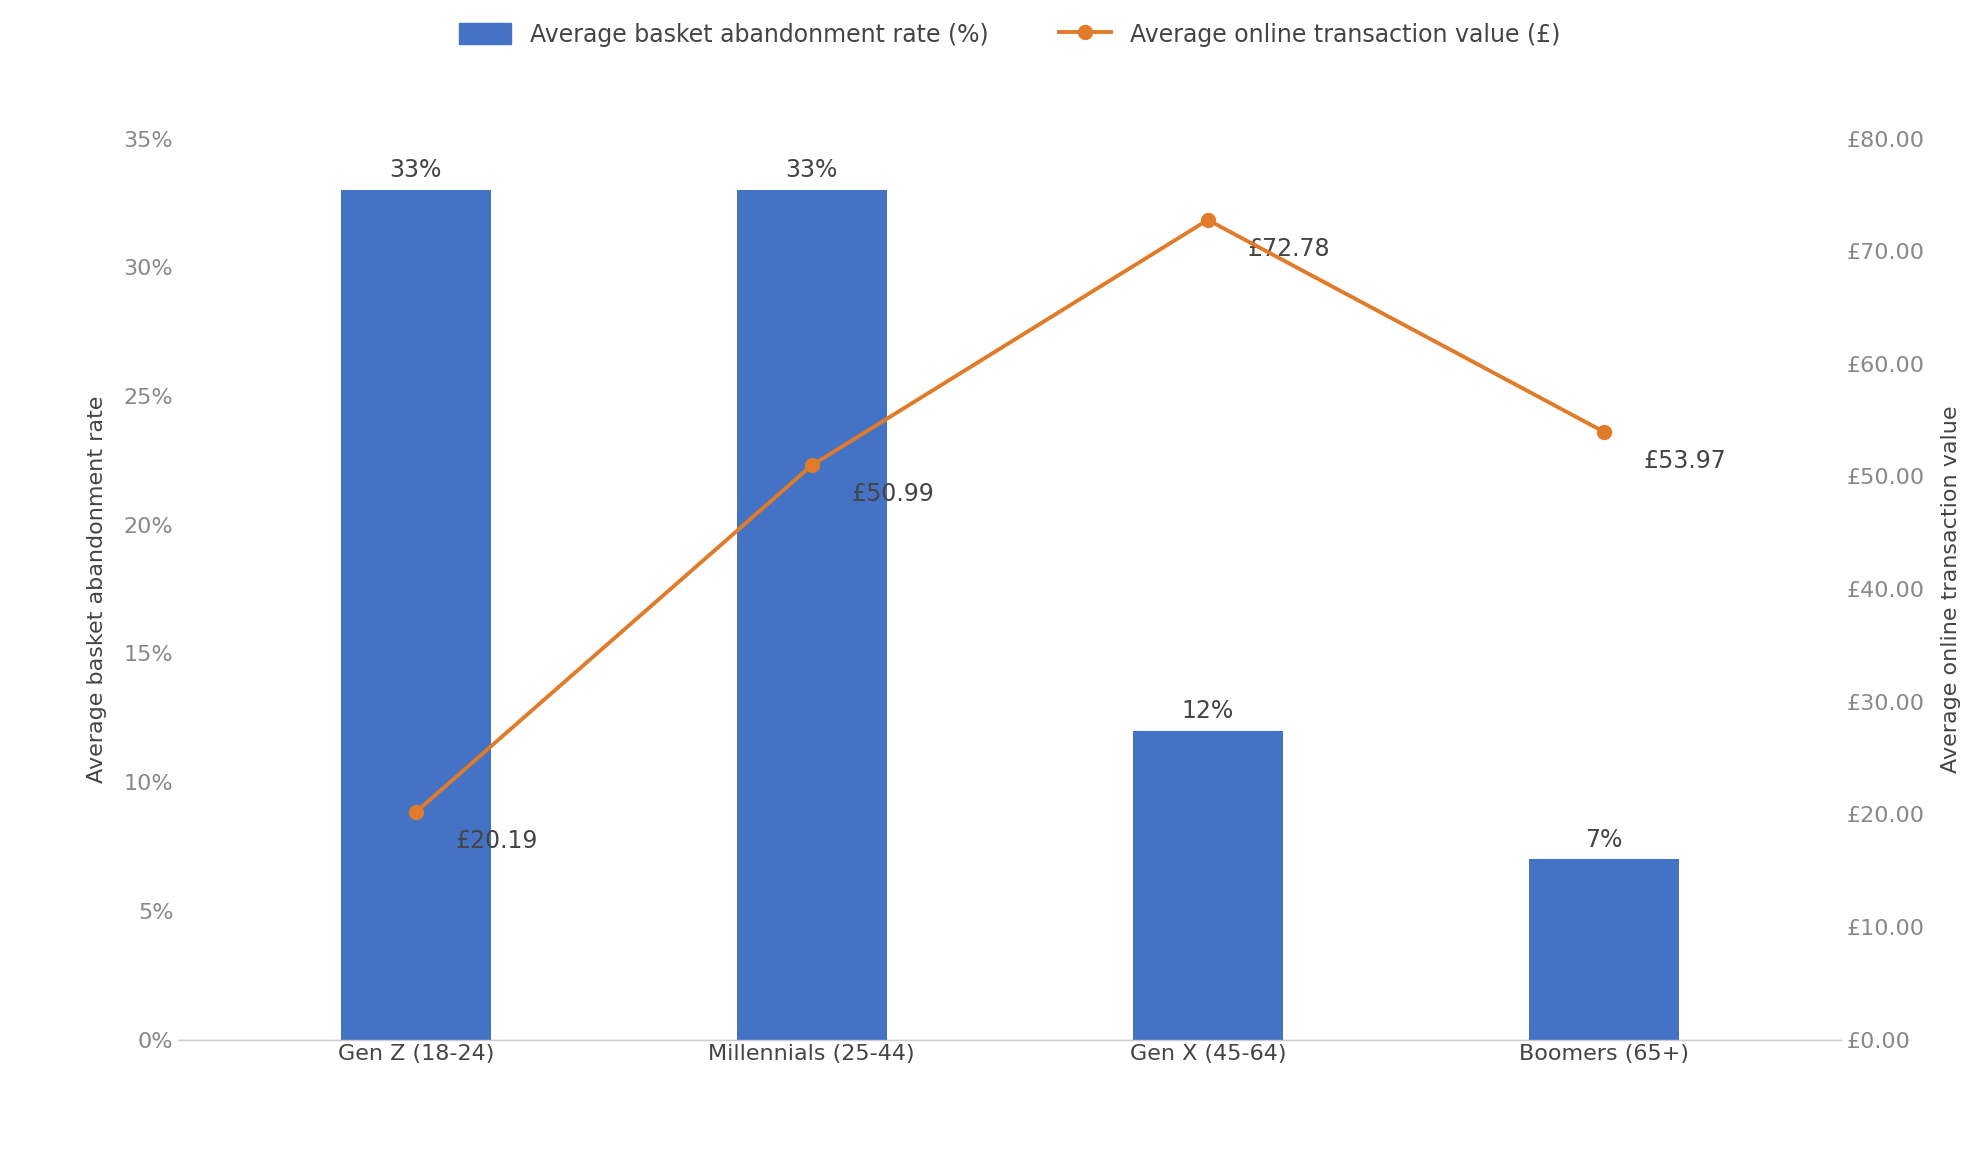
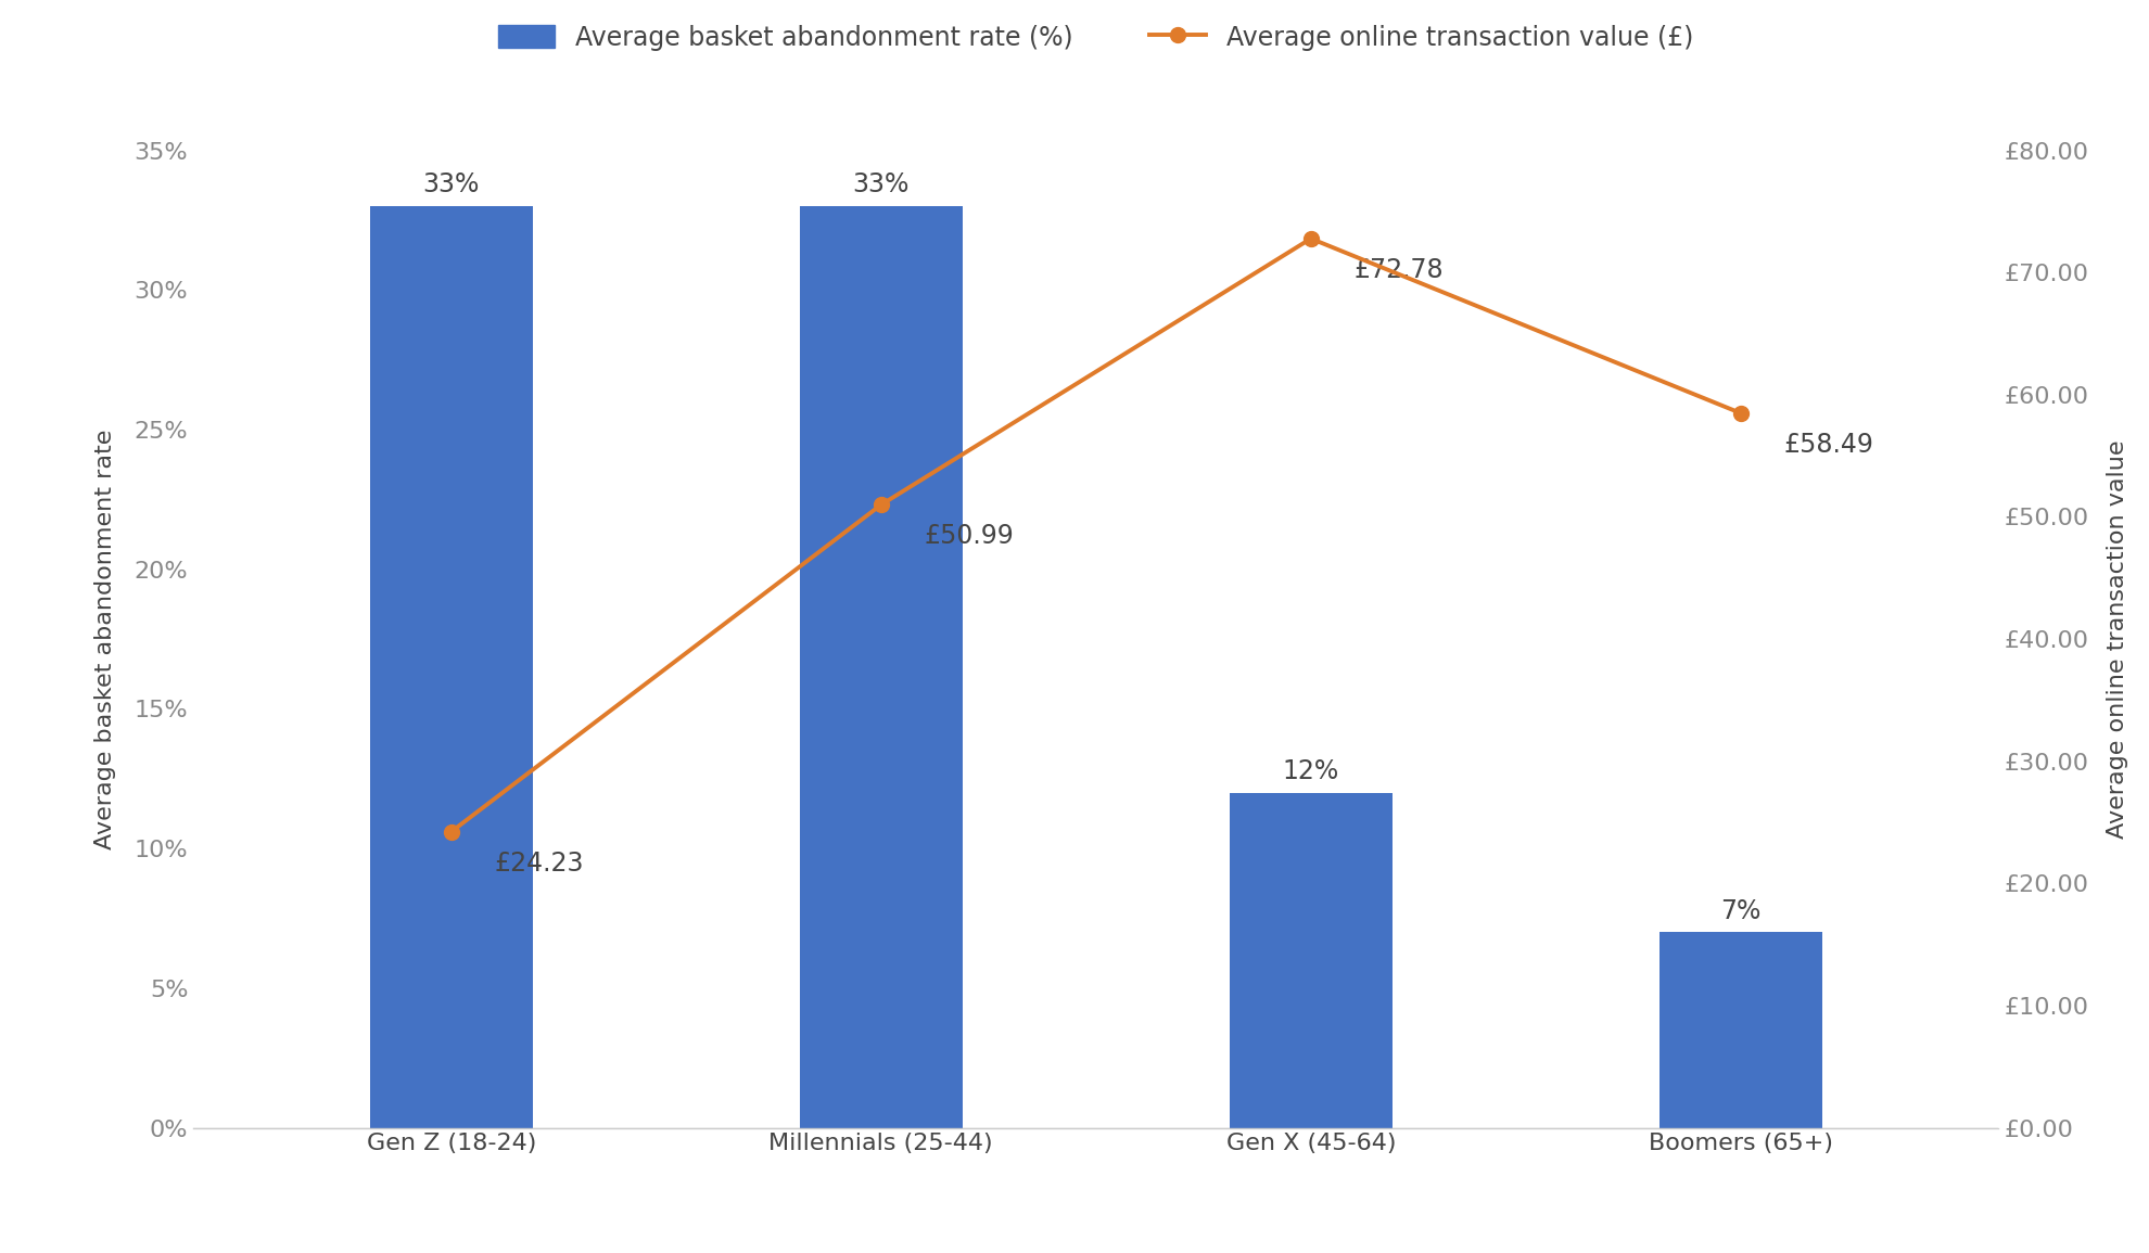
Average online transaction value (£)/Gen Z (18-24): £20.19 -> £24.23
Average online transaction value (£)/Boomers (65+): £53.97 -> £58.49
